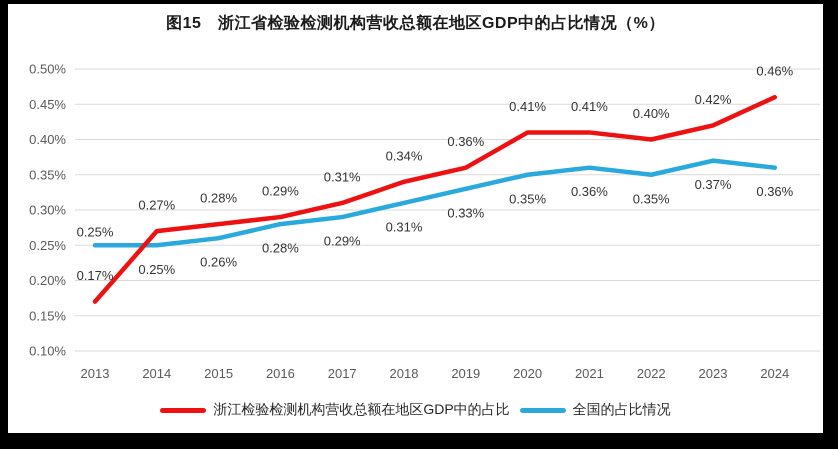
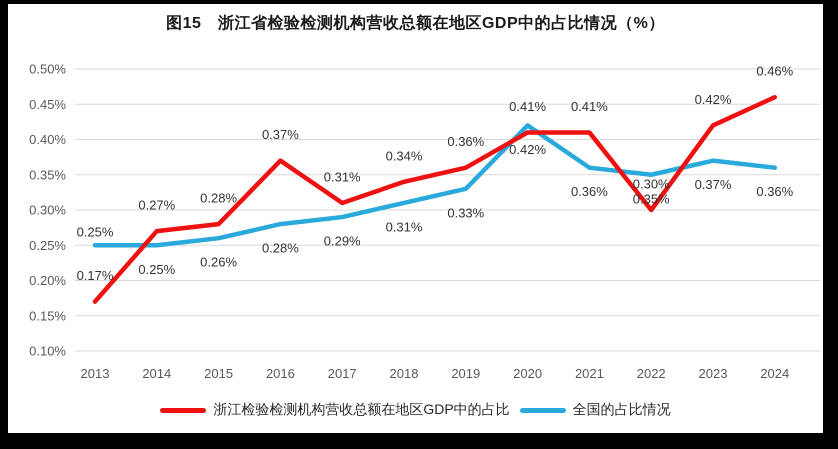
浙江检验检测机构营收总额在地区GDP中的占比/2016: 0.29% -> 0.37%
全国的占比情况/2020: 0.35% -> 0.42%
浙江检验检测机构营收总额在地区GDP中的占比/2022: 0.40% -> 0.30%
